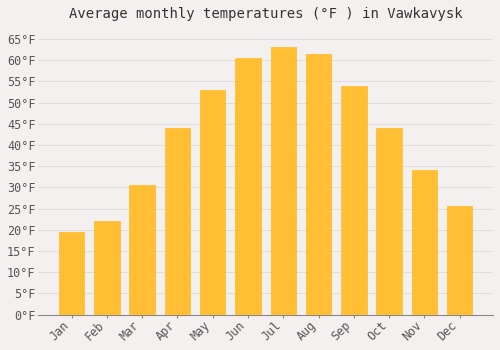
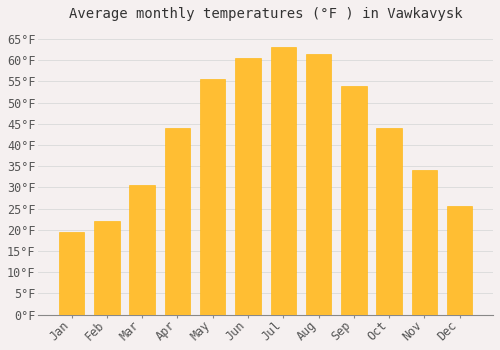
May: 53.0°F -> 55.5°F
